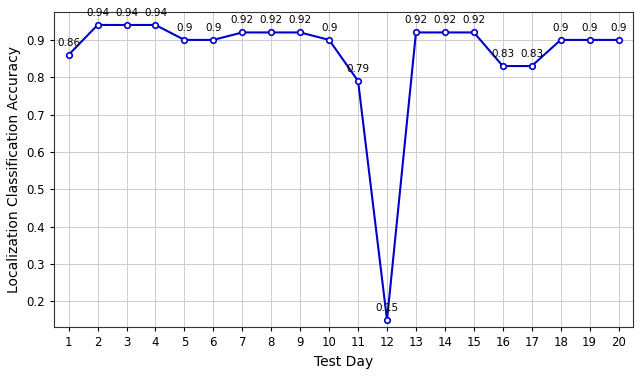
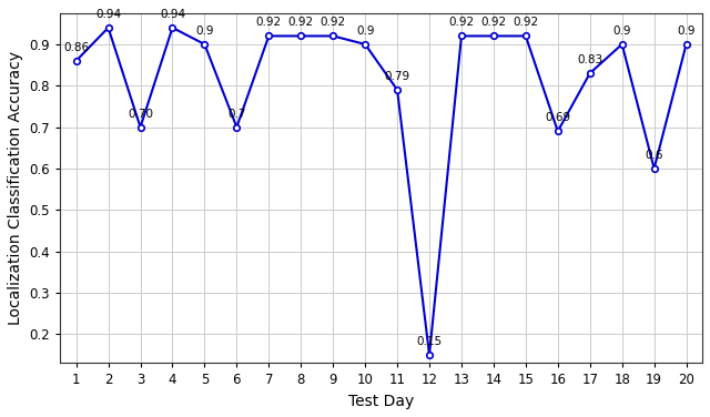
3: 0.9 -> 0.7
6: 0.9 -> 0.7
16: 0.83 -> 0.69
19: 0.9 -> 0.6
